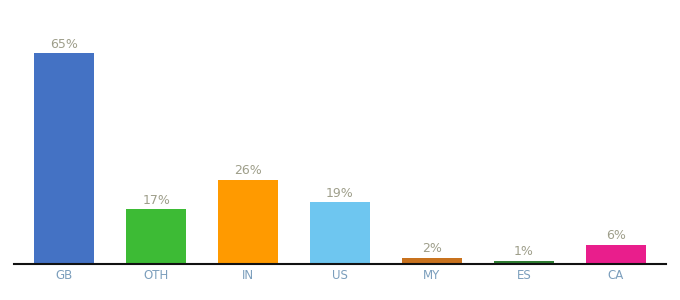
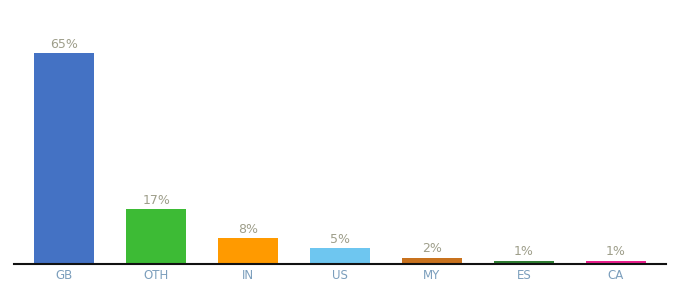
IN: 26% -> 8%
US: 19% -> 5%
CA: 6% -> 1%
